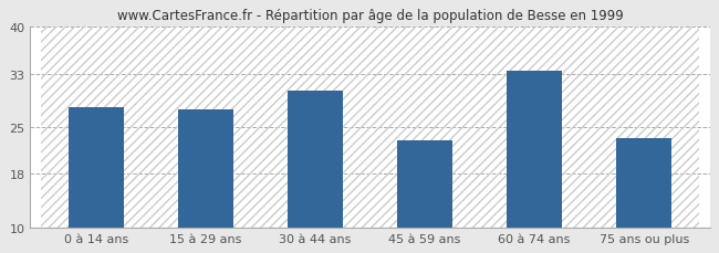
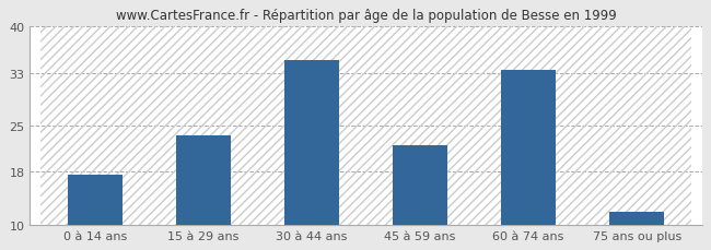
0 à 14 ans: 28.0 -> 17.5
15 à 29 ans: 27.6 -> 23.5
30 à 44 ans: 30.4 -> 35.0
45 à 59 ans: 23.0 -> 22.0
75 ans ou plus: 23.4 -> 12.0
